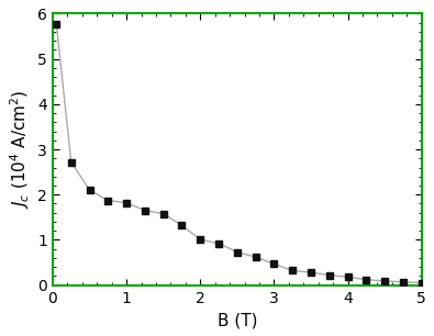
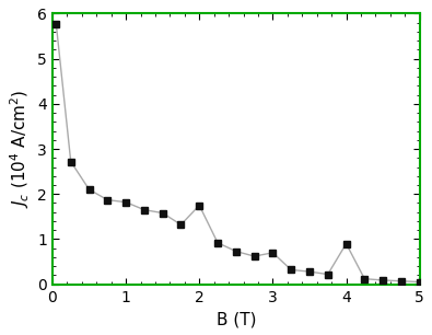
2: 1.01 -> 1.75
3: 0.47 -> 0.70
4: 0.18 -> 0.90
